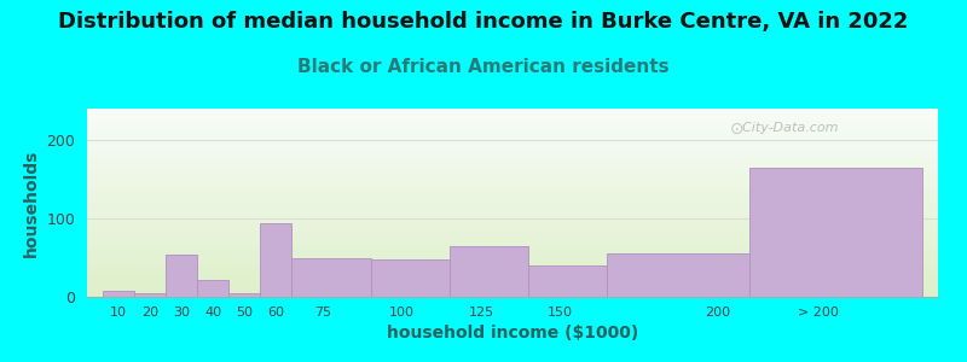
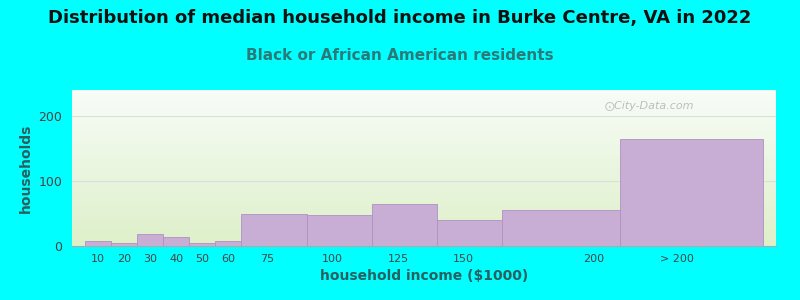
30: 54 -> 18
40: 22 -> 14
60: 94 -> 7
